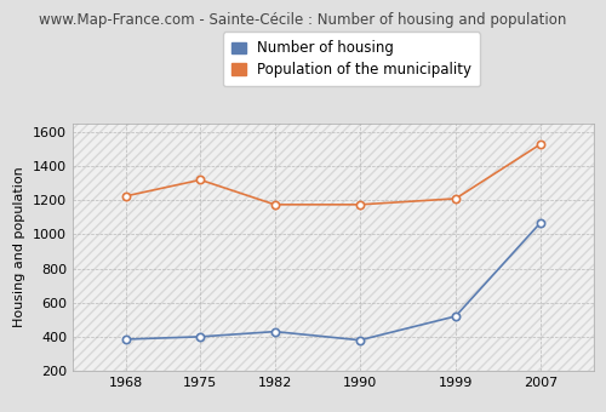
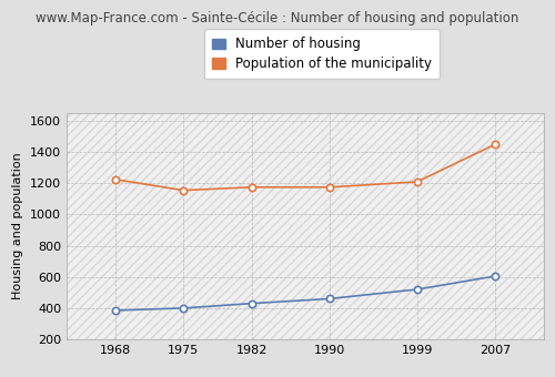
Population of the municipality/1975: 1320 -> 1160
Number of housing/1990: 380 -> 460
Number of housing/2007: 1070 -> 600
Population of the municipality/2007: 1530 -> 1450
